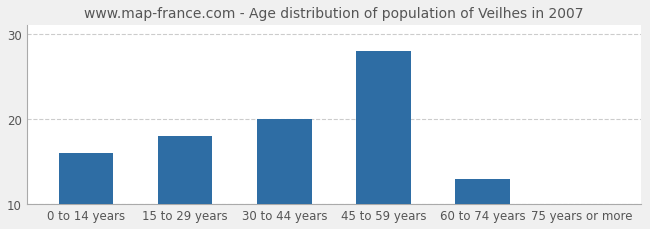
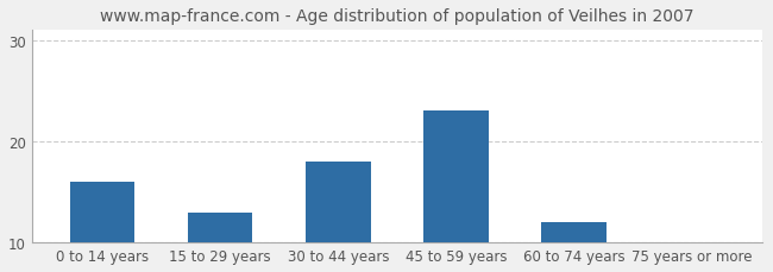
15 to 29 years: 18 -> 13
30 to 44 years: 20 -> 18
45 to 59 years: 28 -> 23
60 to 74 years: 13 -> 12
